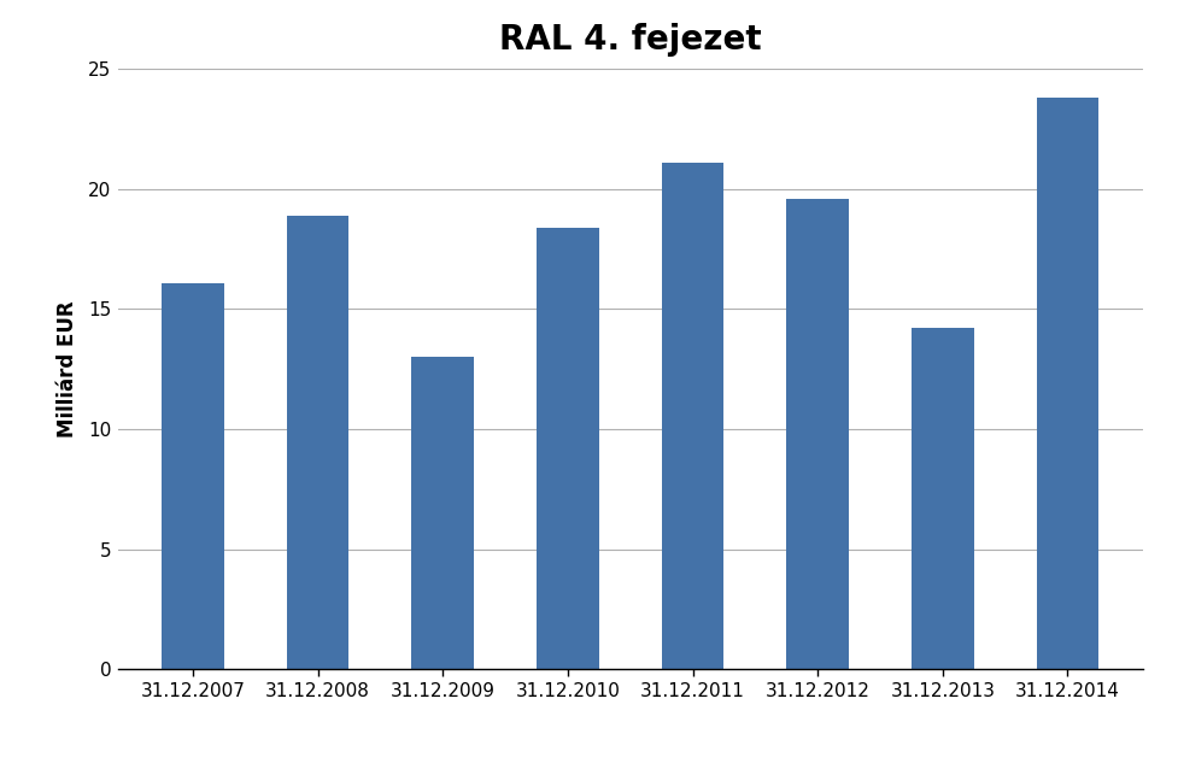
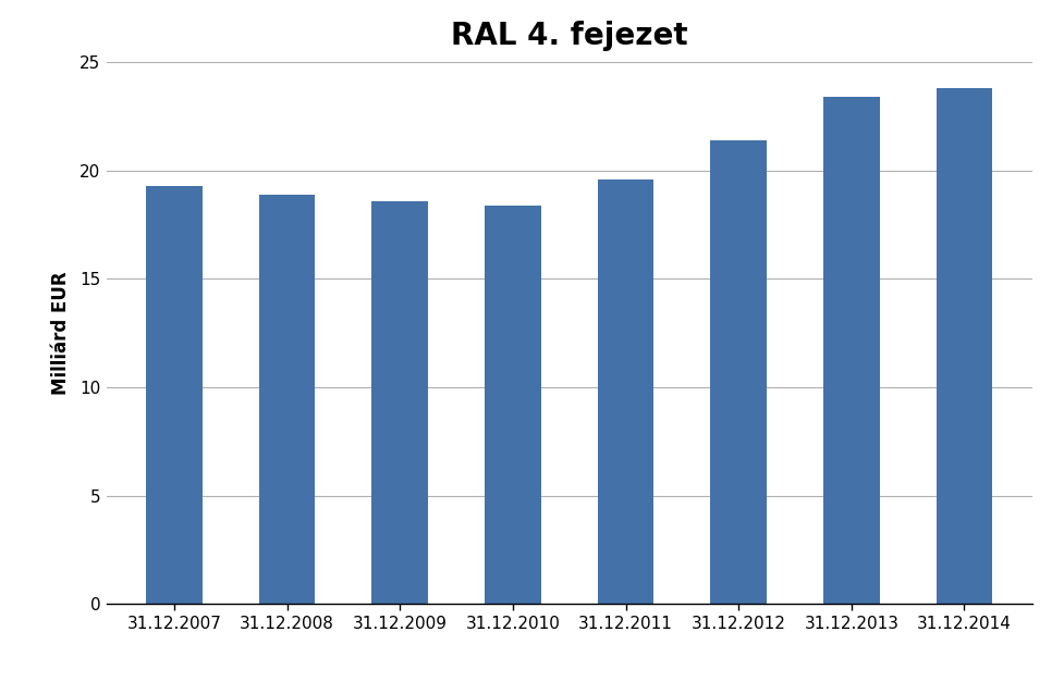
31.12.2007: 16.1 -> 19.3
31.12.2009: 13.0 -> 18.6
31.12.2011: 21.1 -> 19.6
31.12.2012: 19.6 -> 21.4
31.12.2013: 14.2 -> 23.4
